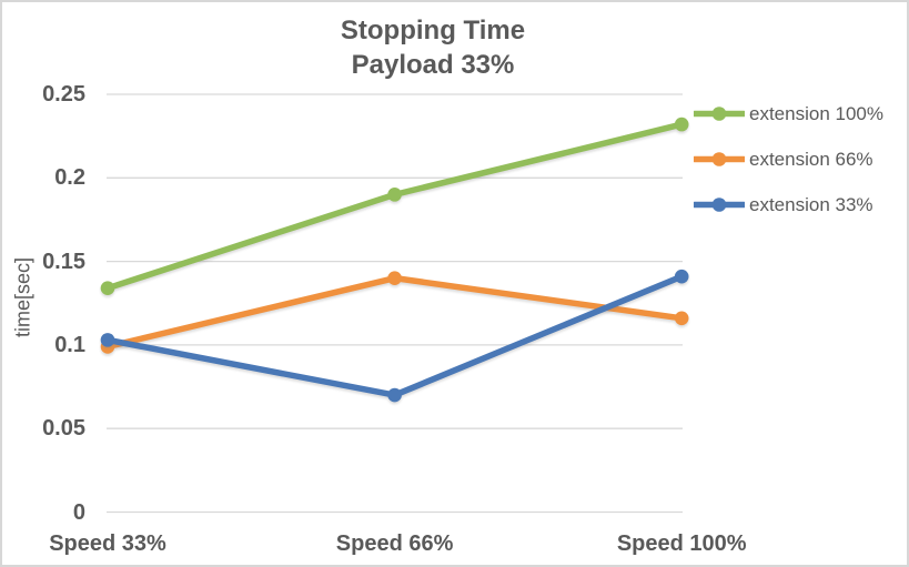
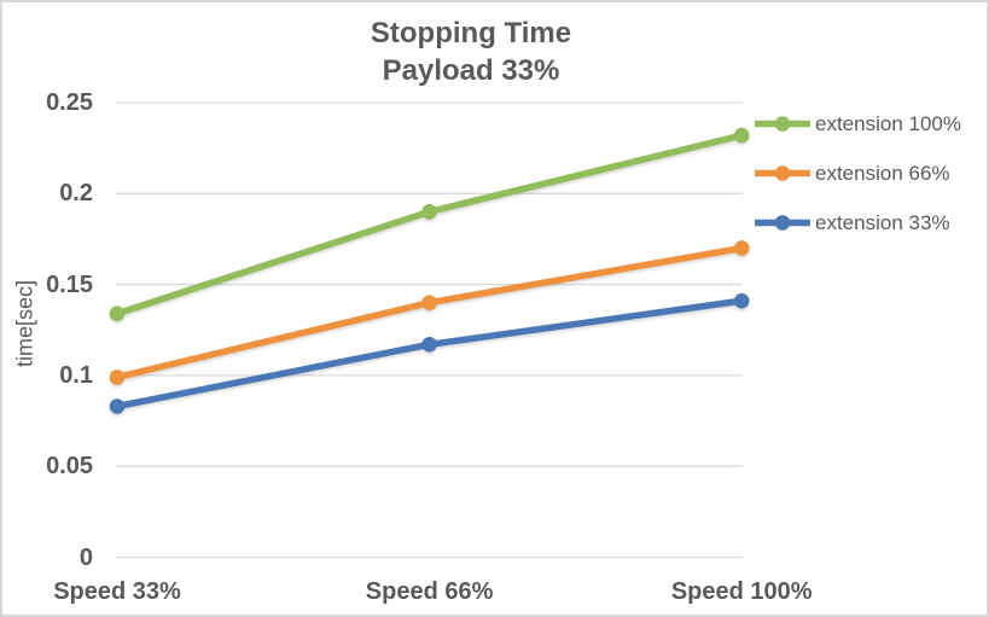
extension 33%/Speed 33%: 0.103 -> 0.083
extension 33%/Speed 66%: 0.070 -> 0.117
extension 66%/Speed 100%: 0.116 -> 0.170
